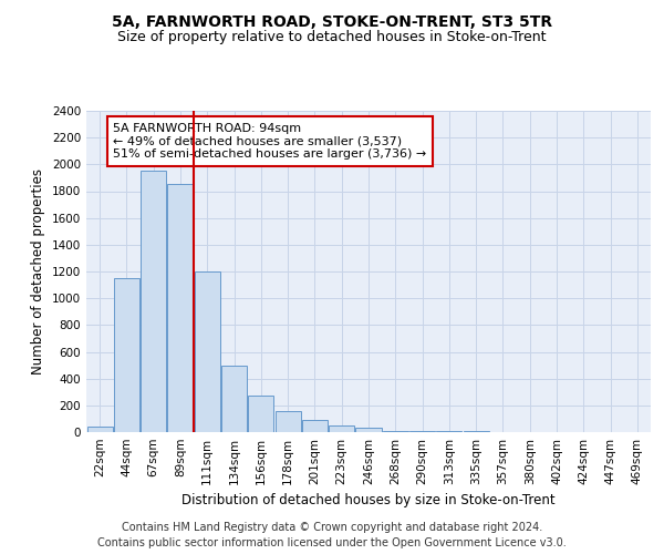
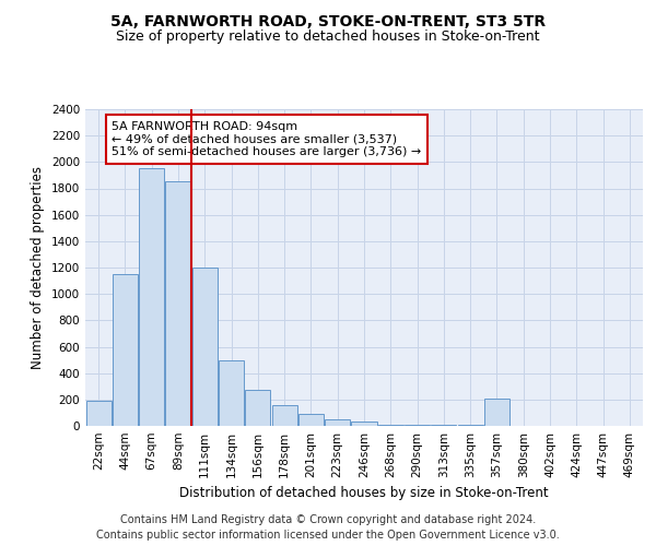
22sqm: 40 -> 190
357sqm: 0 -> 210
